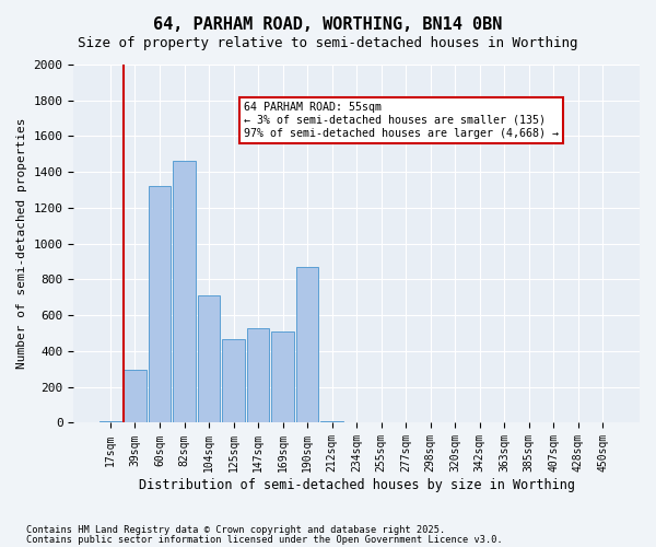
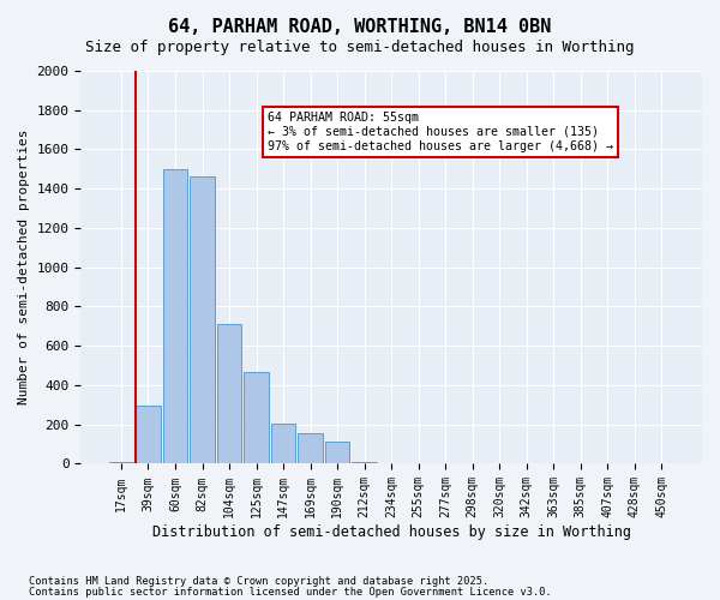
60sqm: 1320 -> 1500
147sqm: 530 -> 200
169sqm: 510 -> 160
190sqm: 870 -> 110
